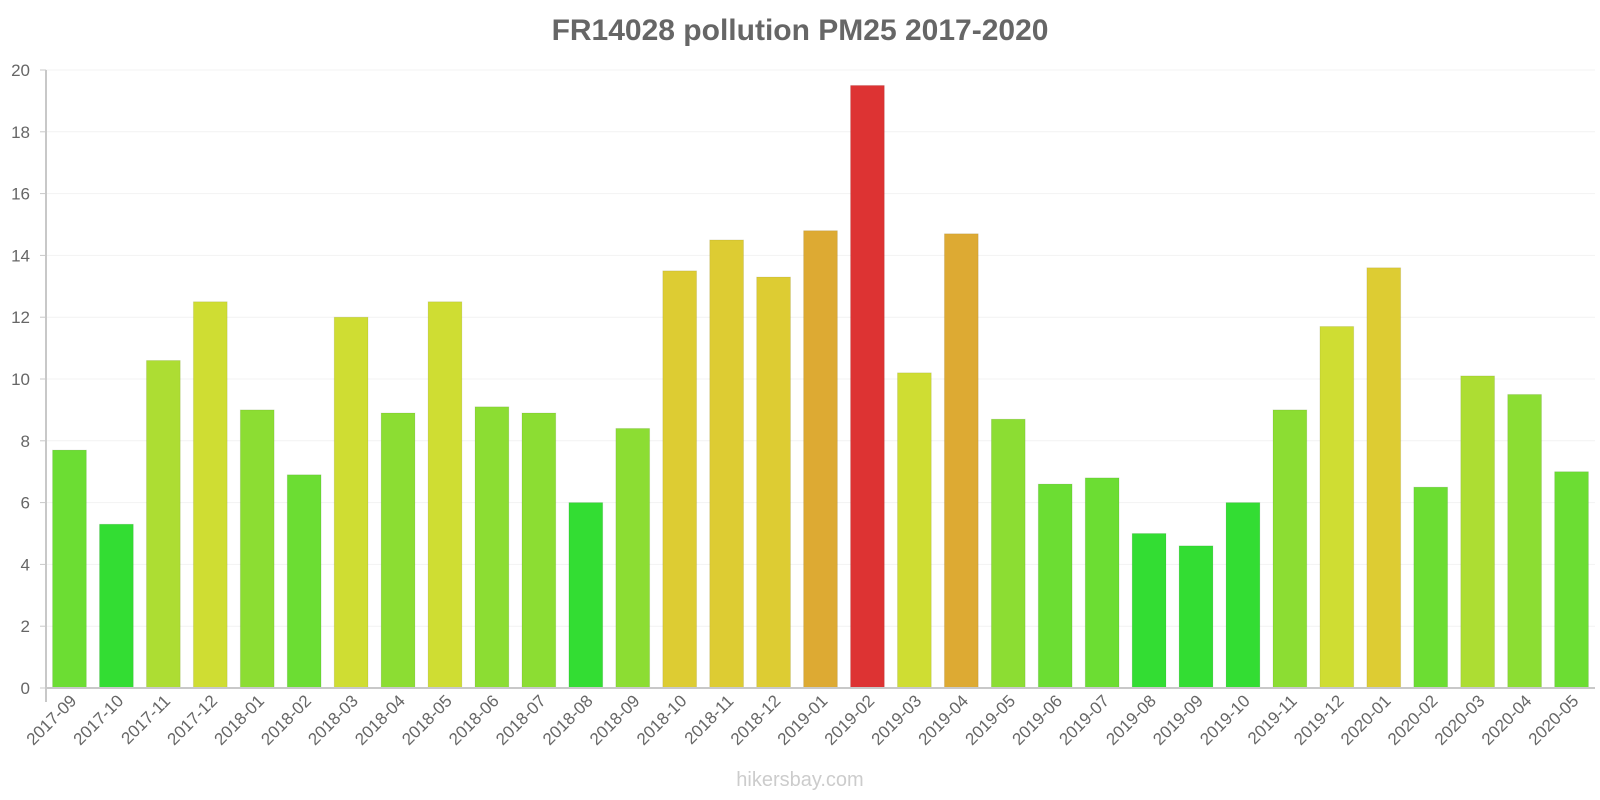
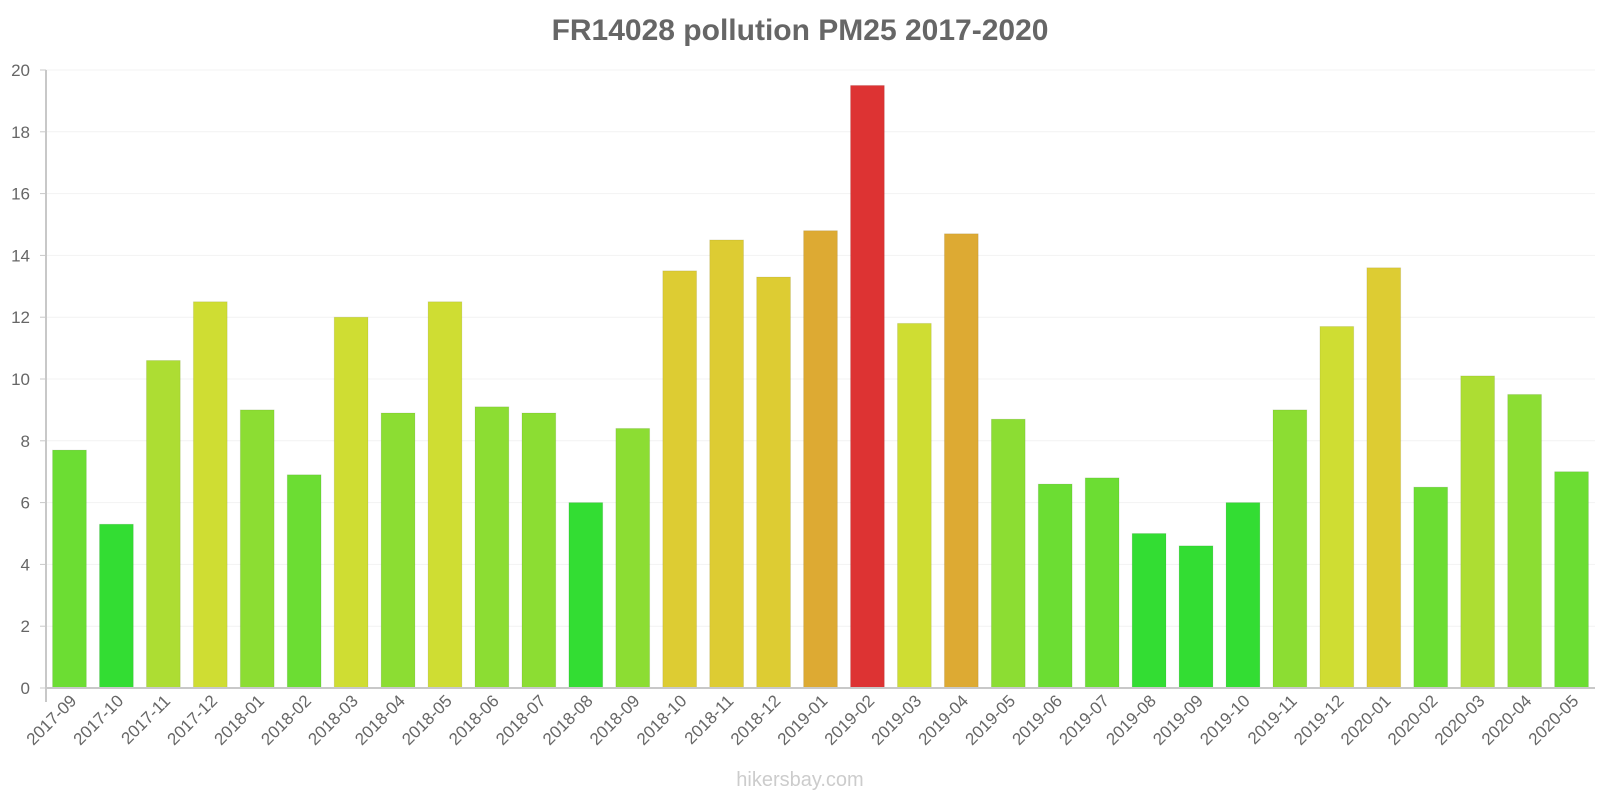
2019-03: 10.2 -> 11.8
